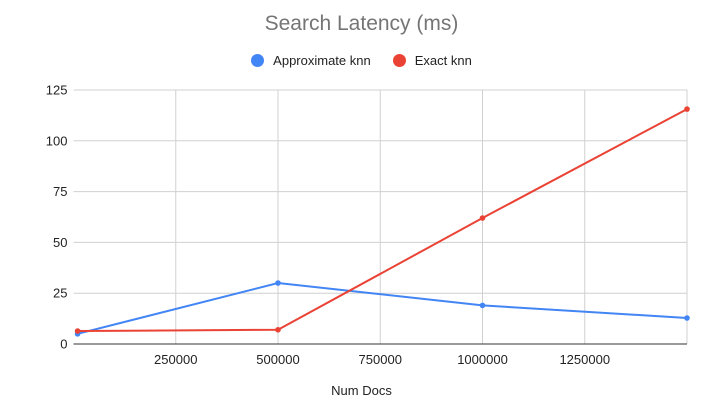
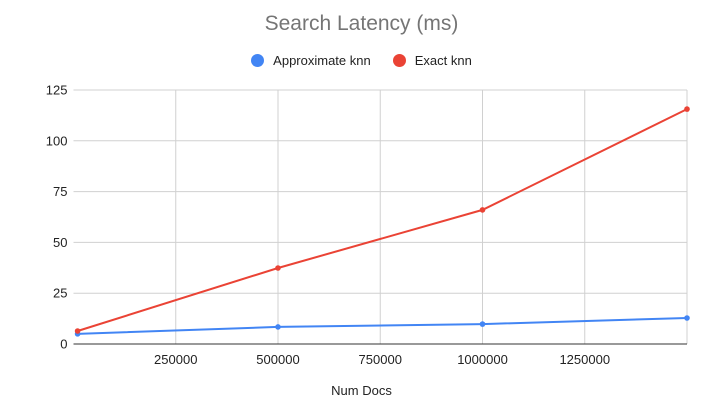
Approximate knn/500000: 30 -> 8
Exact knn/500000: 7 -> 37
Approximate knn/1000000: 19 -> 10
Exact knn/1000000: 62 -> 66
